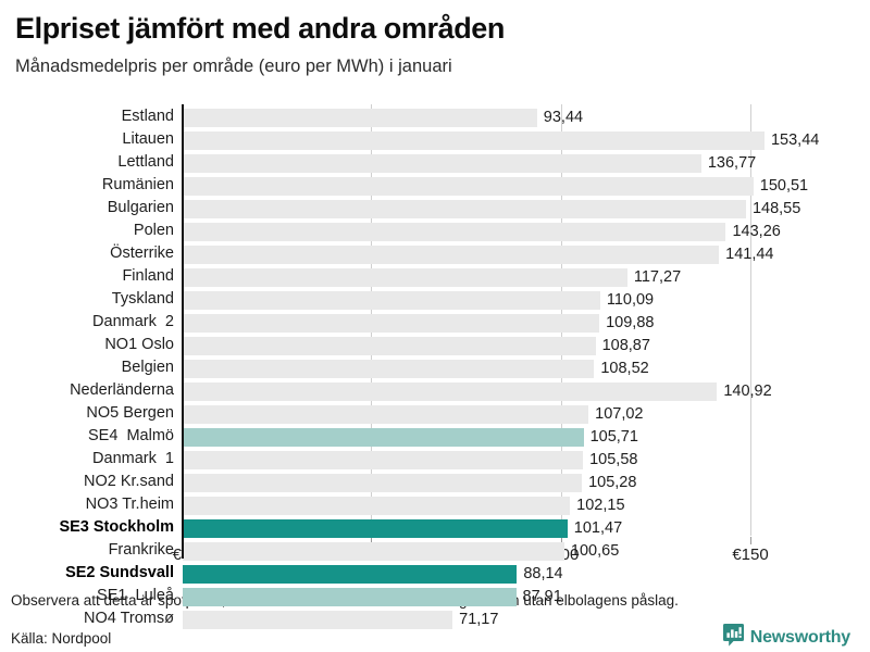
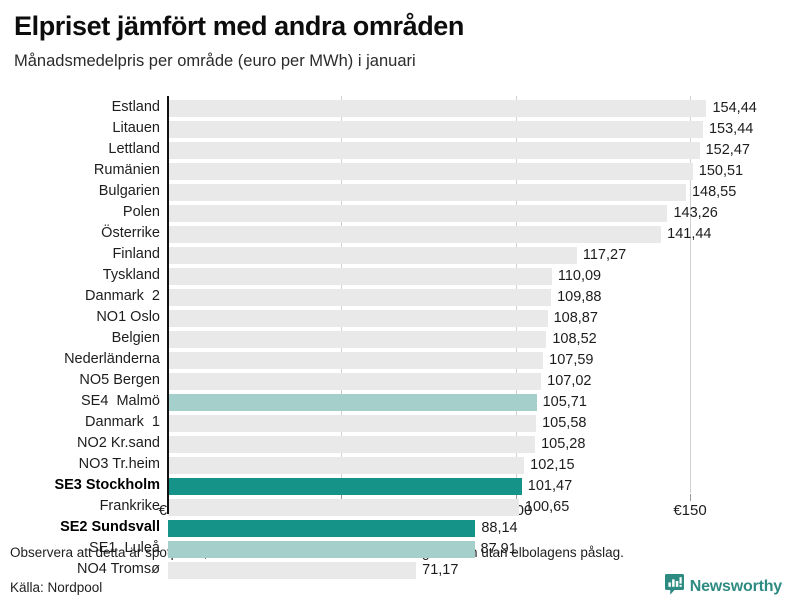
Estland: 93,44 -> 154,44
Lettland: 136,77 -> 152,47
Nederländerna: 140,92 -> 107,59
